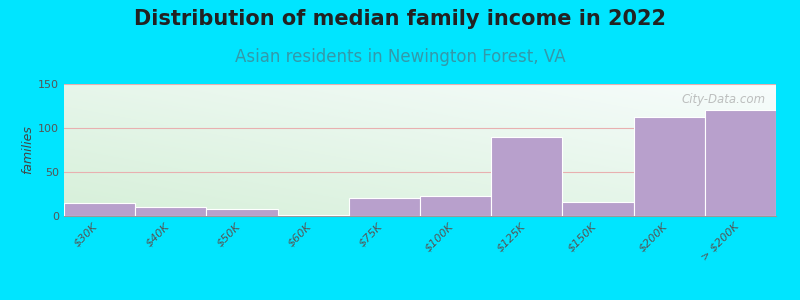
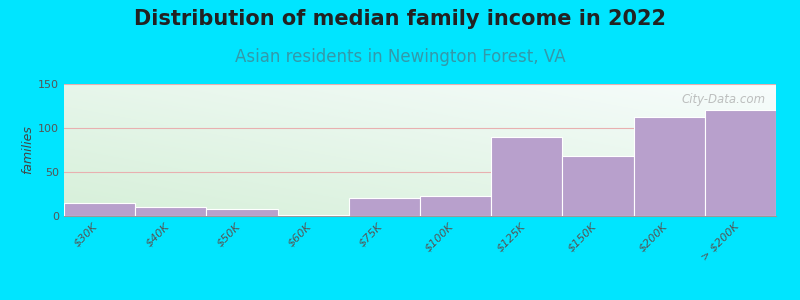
$150K: 16 -> 68
